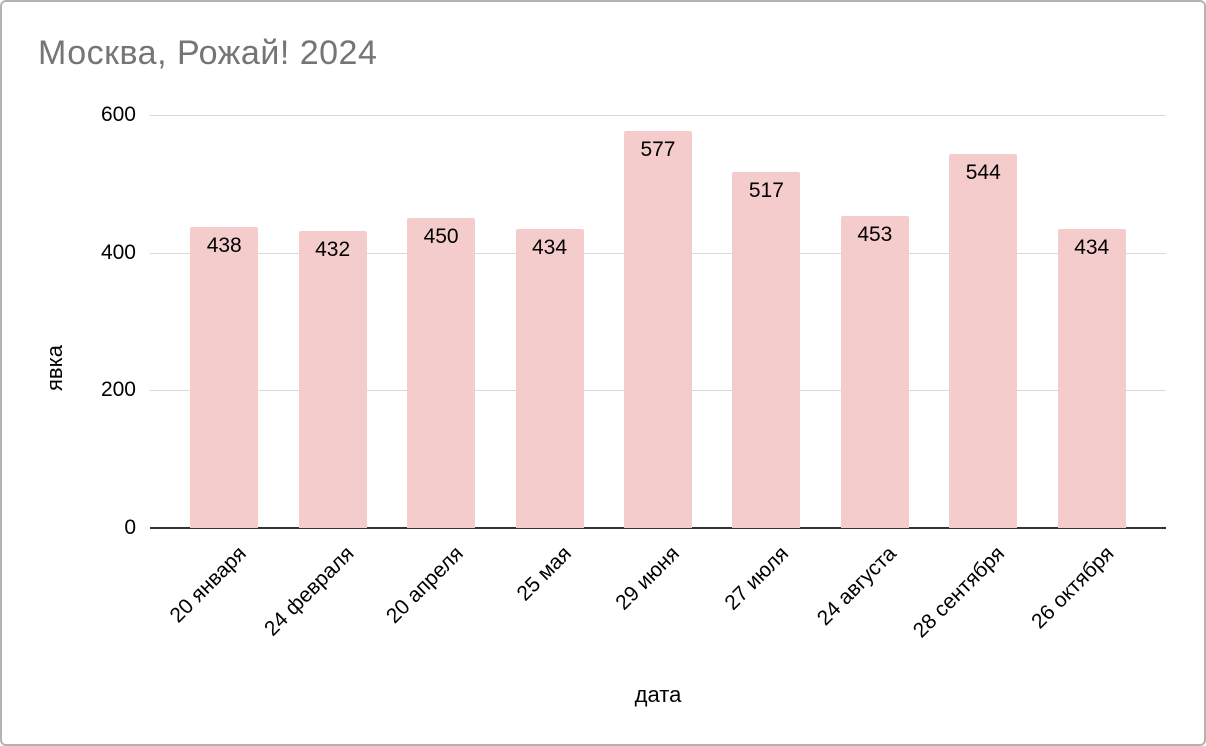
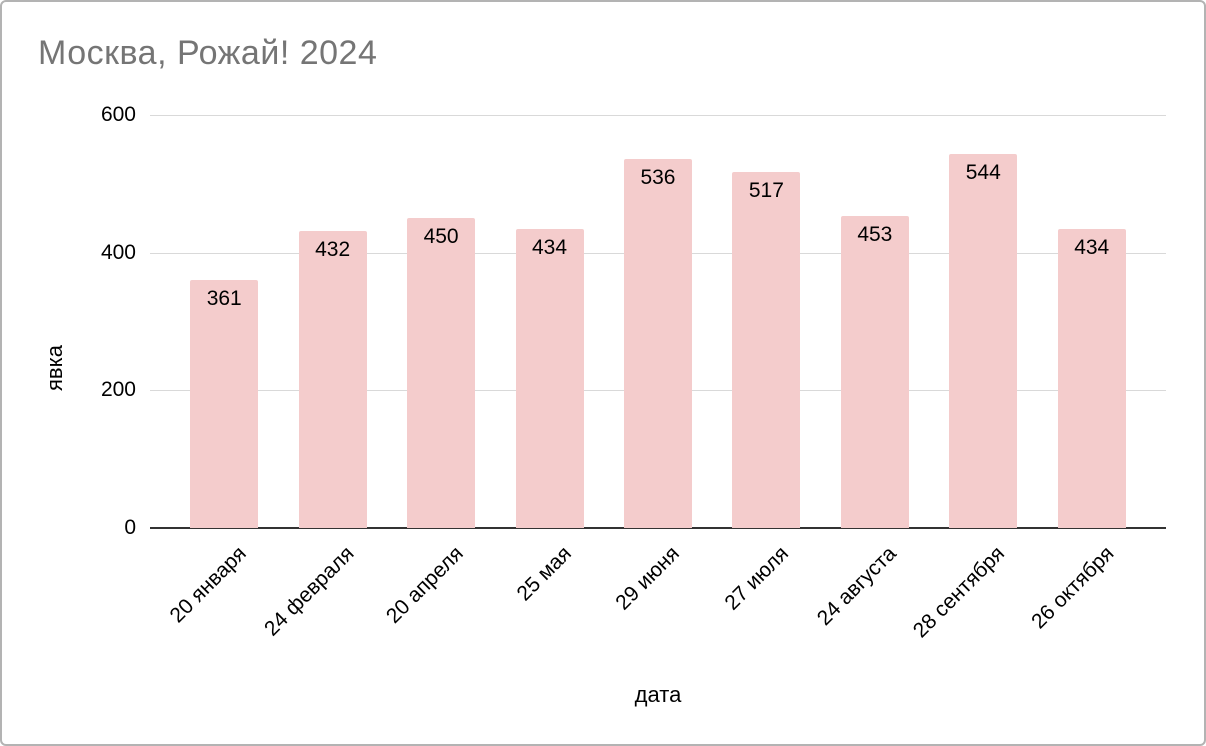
20 января: 438 -> 361
29 июня: 577 -> 536
